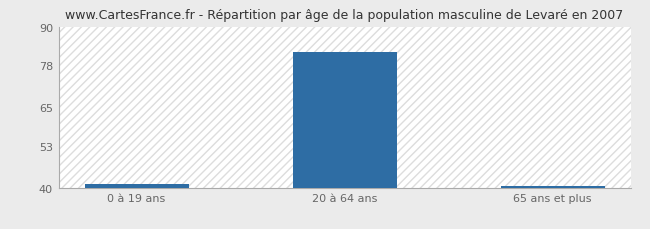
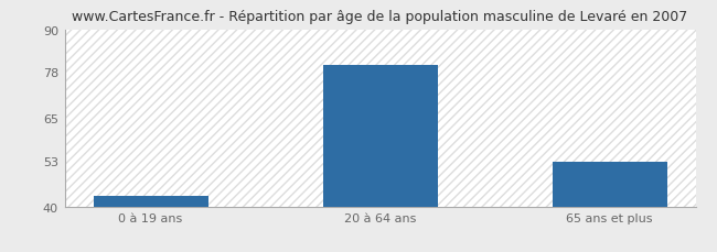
0 à 19 ans: 41.0 -> 43.0
20 à 64 ans: 82.0 -> 80.0
65 ans et plus: 40.5 -> 52.5
